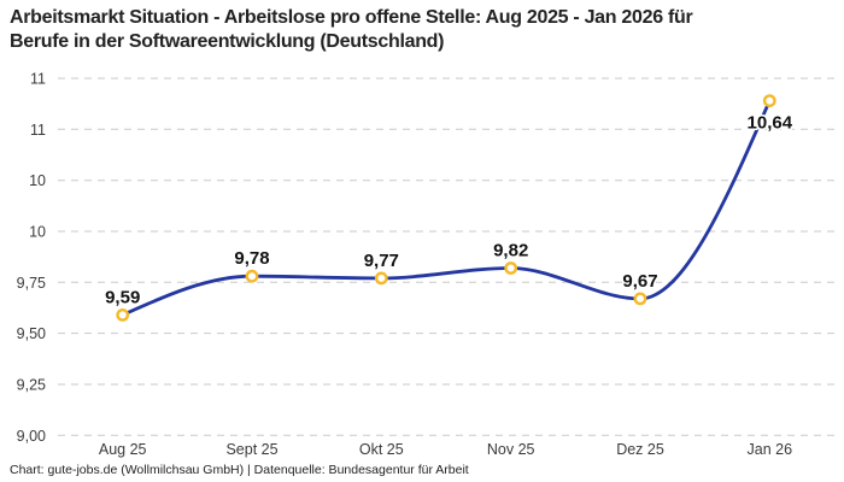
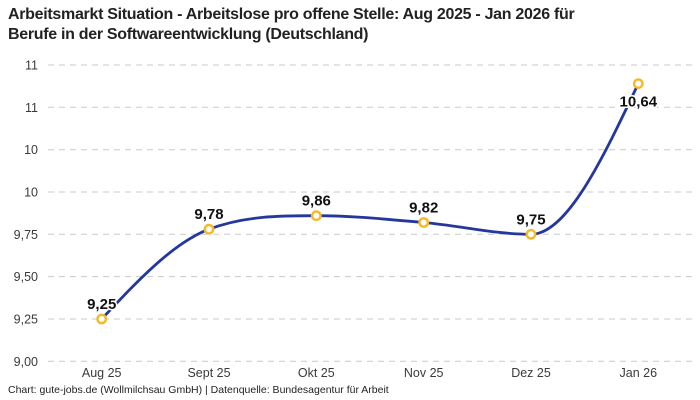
Aug 25: 9,59 -> 9,25
Okt 25: 9,77 -> 9,86
Dez 25: 9,67 -> 9,75
